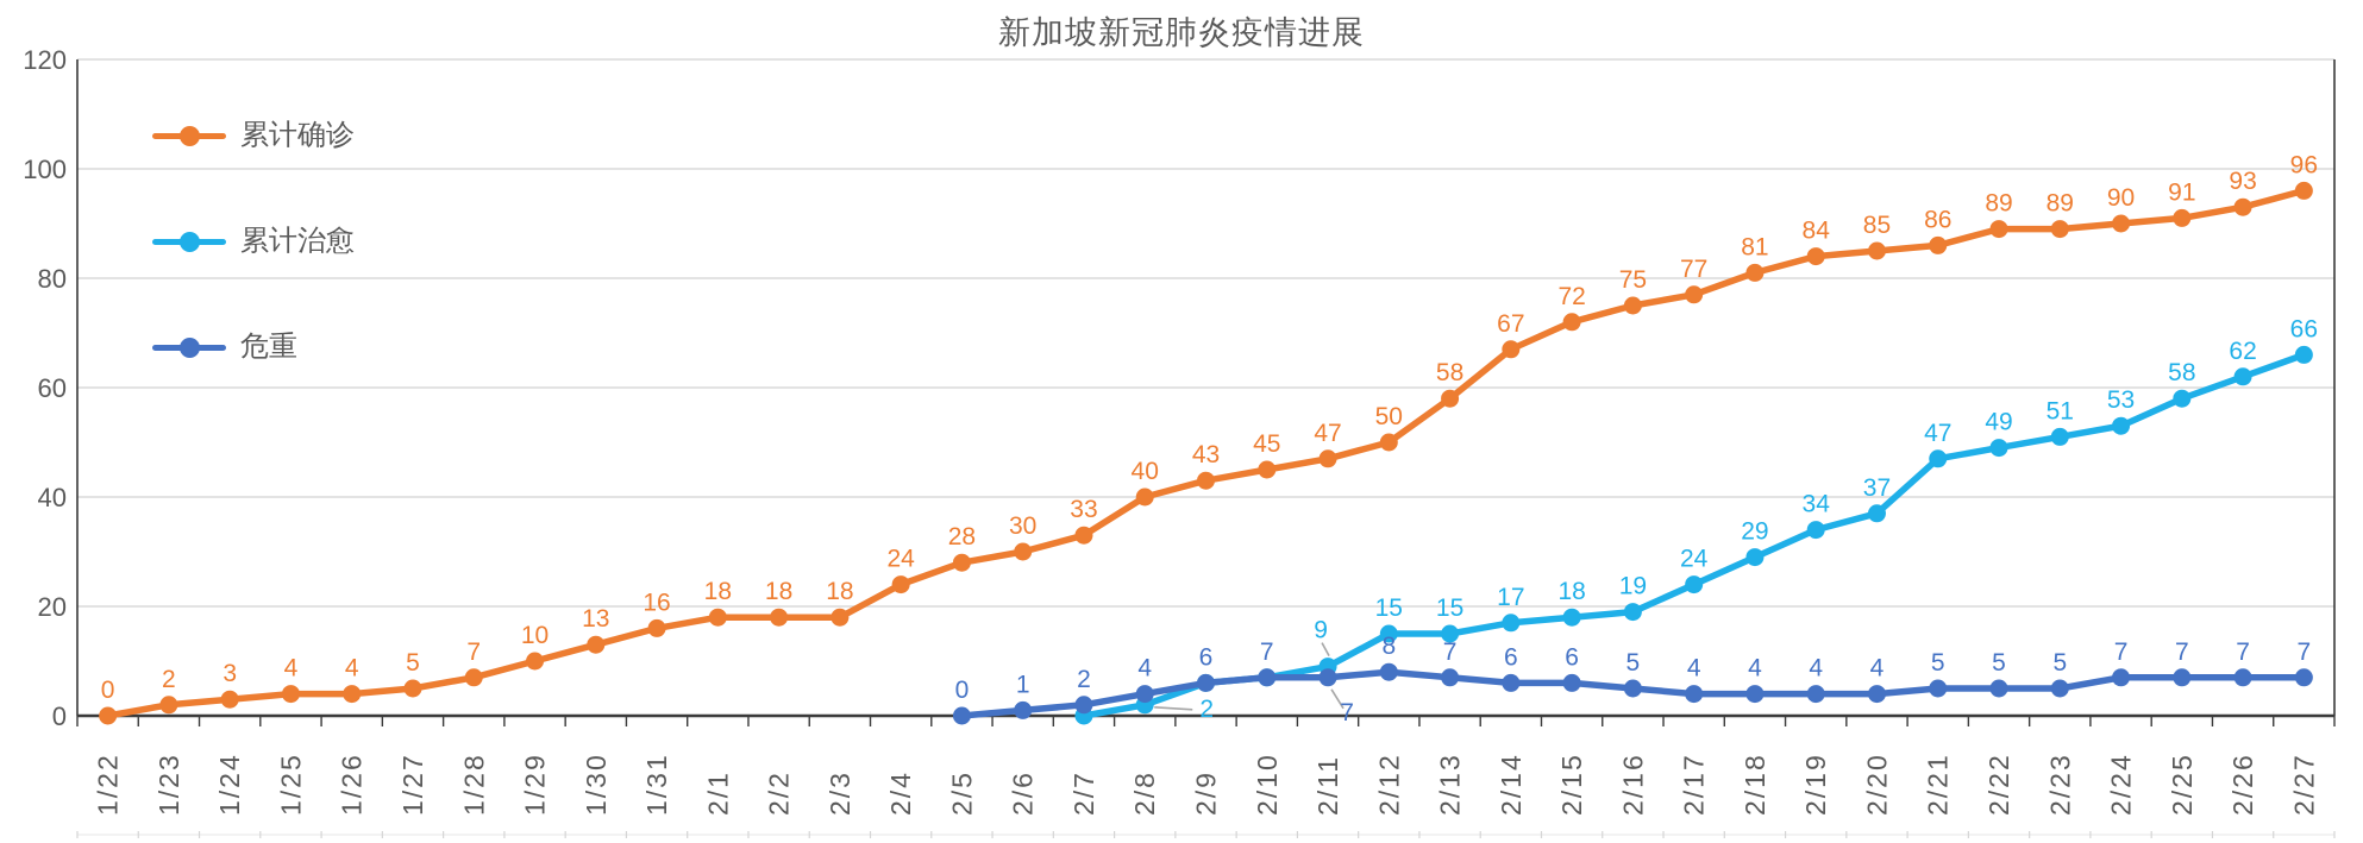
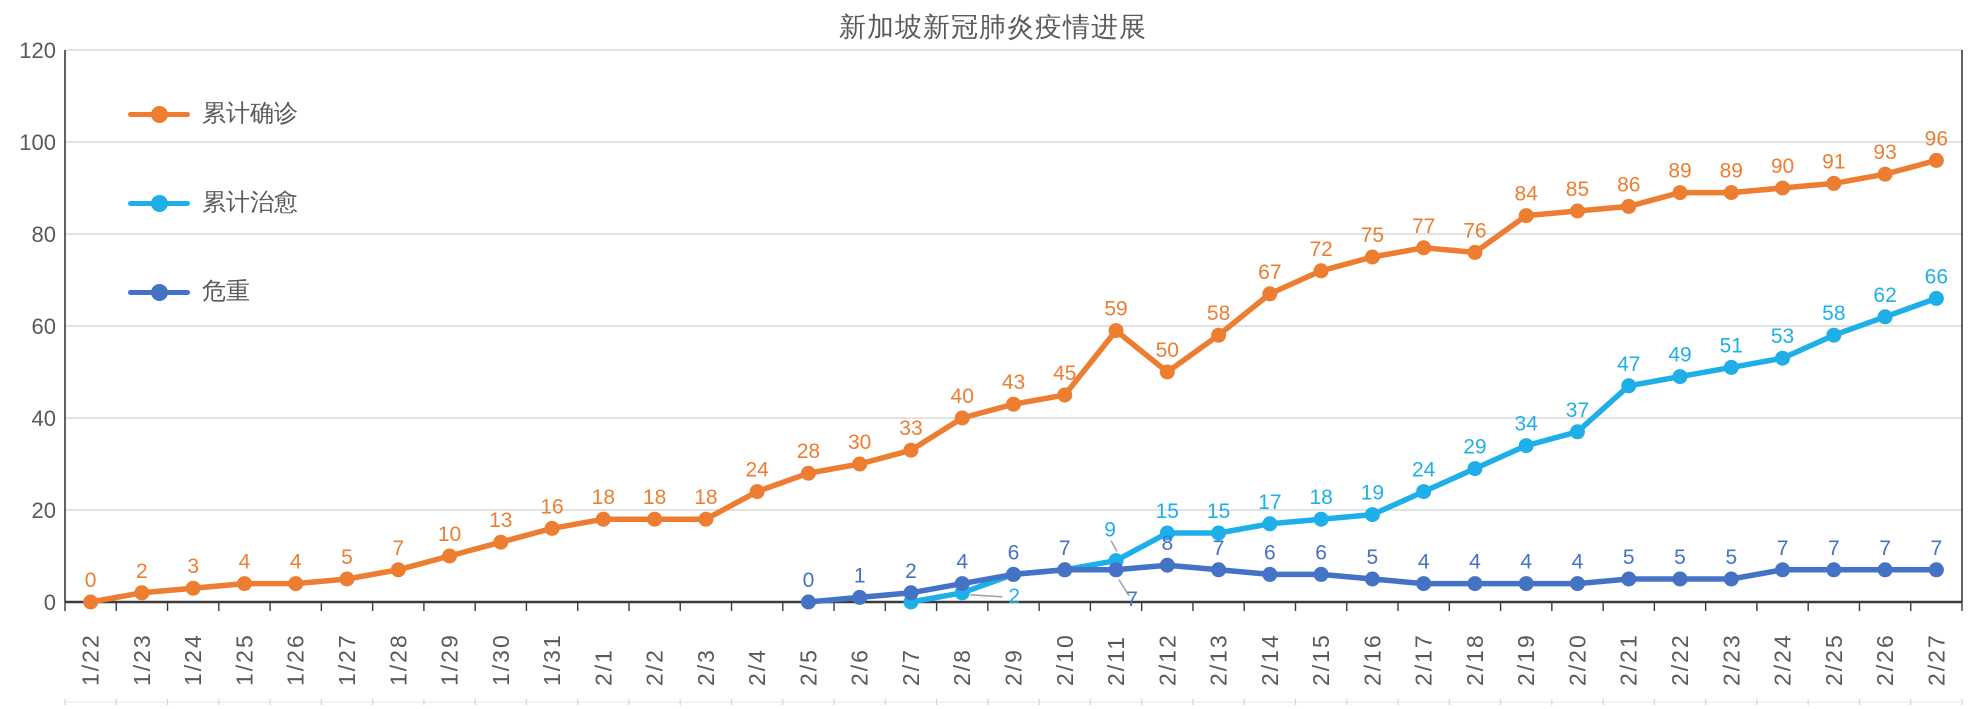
累计确诊/2/11: 47 -> 59
累计确诊/2/18: 81 -> 76
